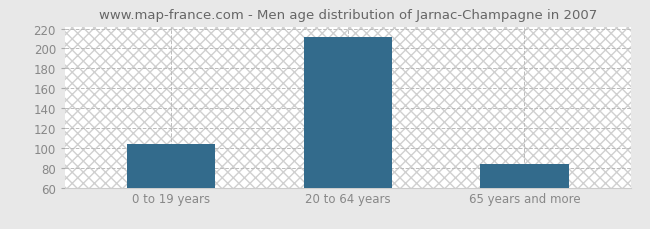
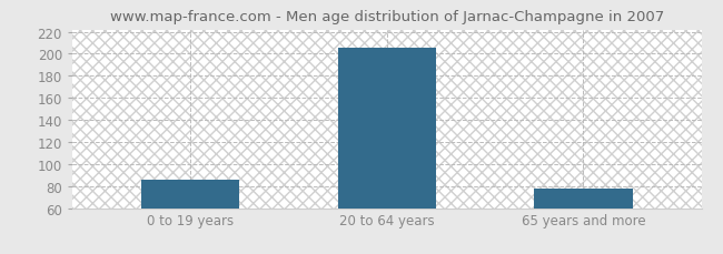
0 to 19 years: 104 -> 86
20 to 64 years: 212 -> 206
65 years and more: 84 -> 78
